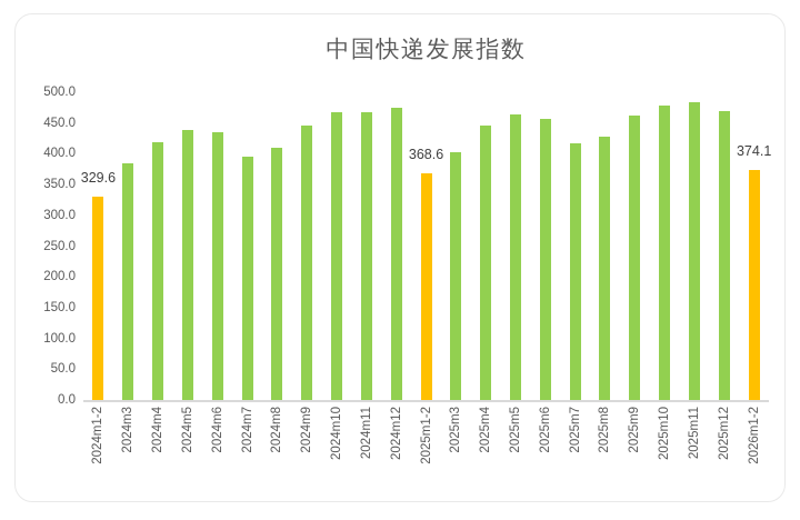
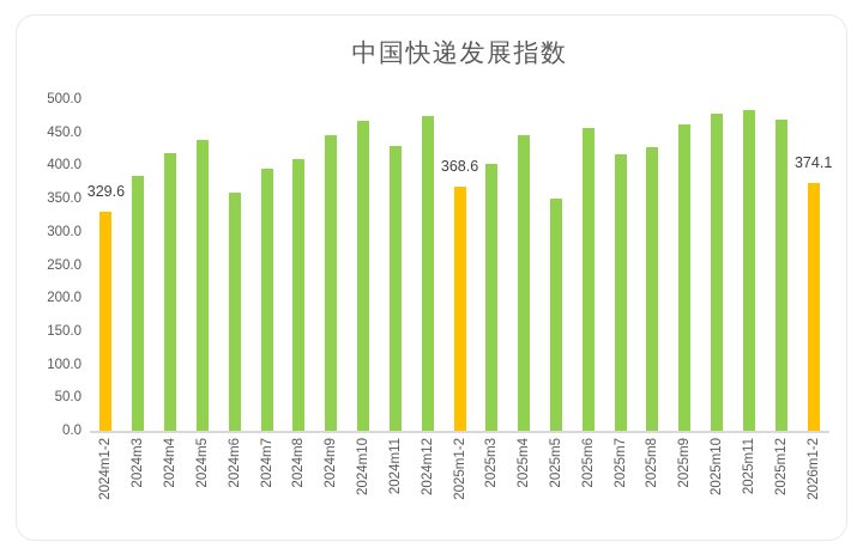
2024m6: 440 -> 360
2024m11: 470 -> 430
2025m5: 460 -> 350
